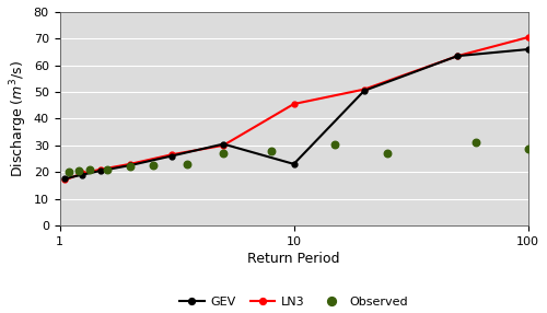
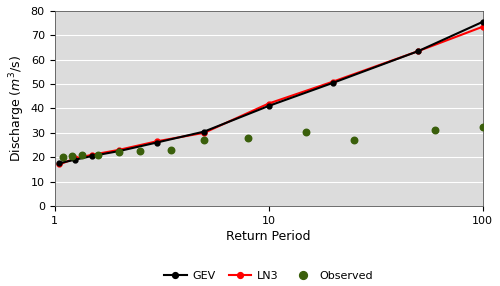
GEV/10: 23.0 -> 41.0
LN3/10: 45.5 -> 42.0
GEV/100: 66.0 -> 75.5
LN3/100: 70.5 -> 73.5
Observed/100: 28.5 -> 32.5
